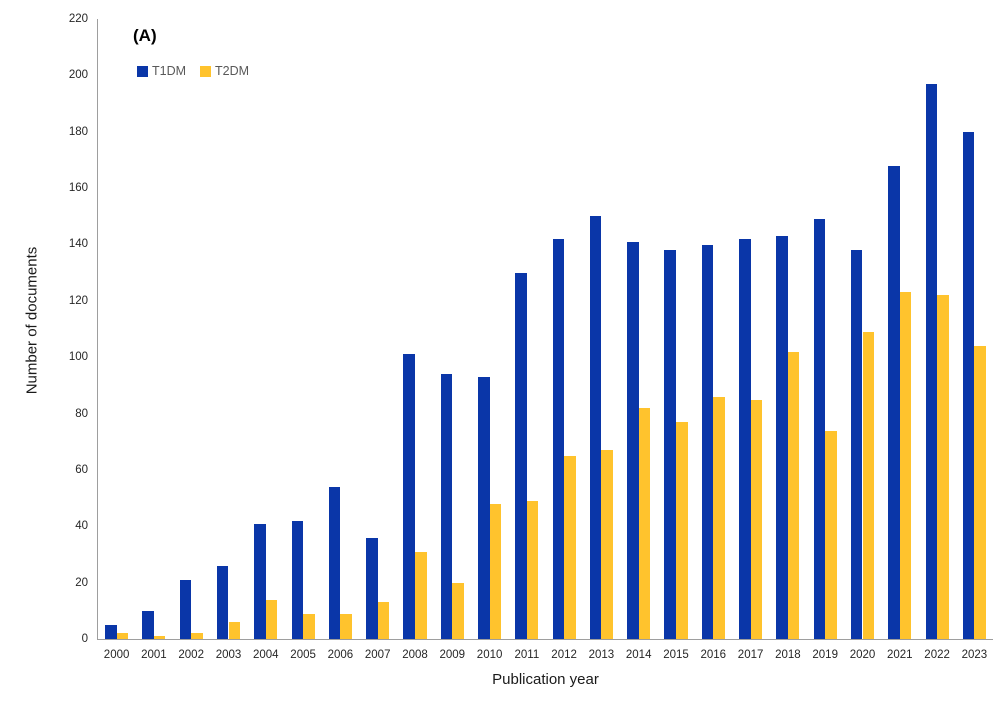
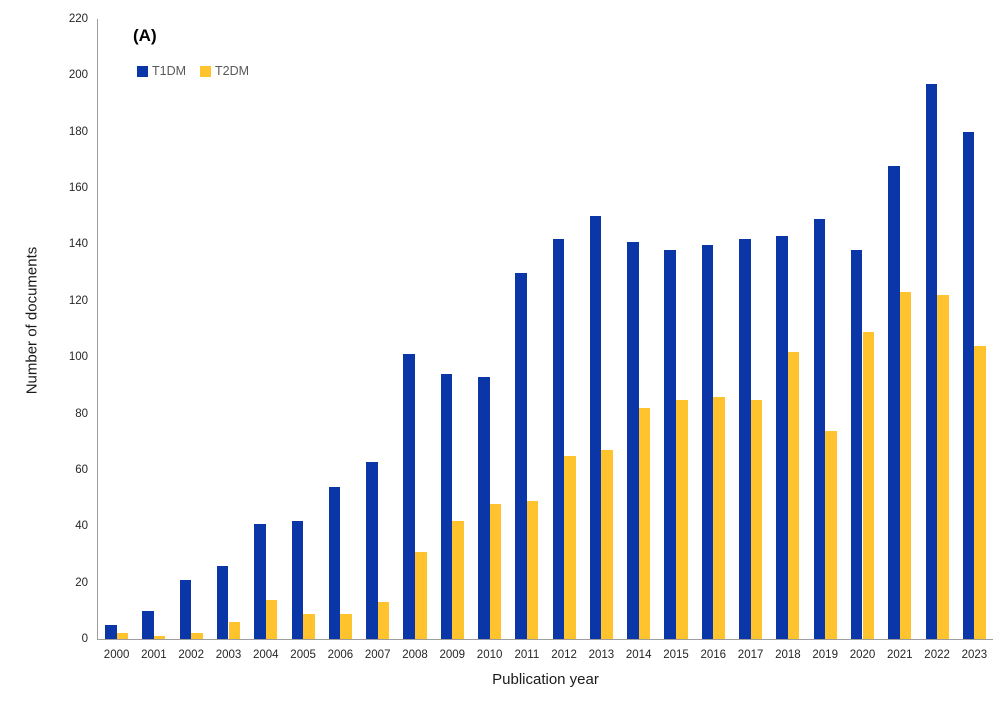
T1DM/2007: 36 -> 63
T2DM/2009: 20 -> 42
T2DM/2015: 77 -> 85
